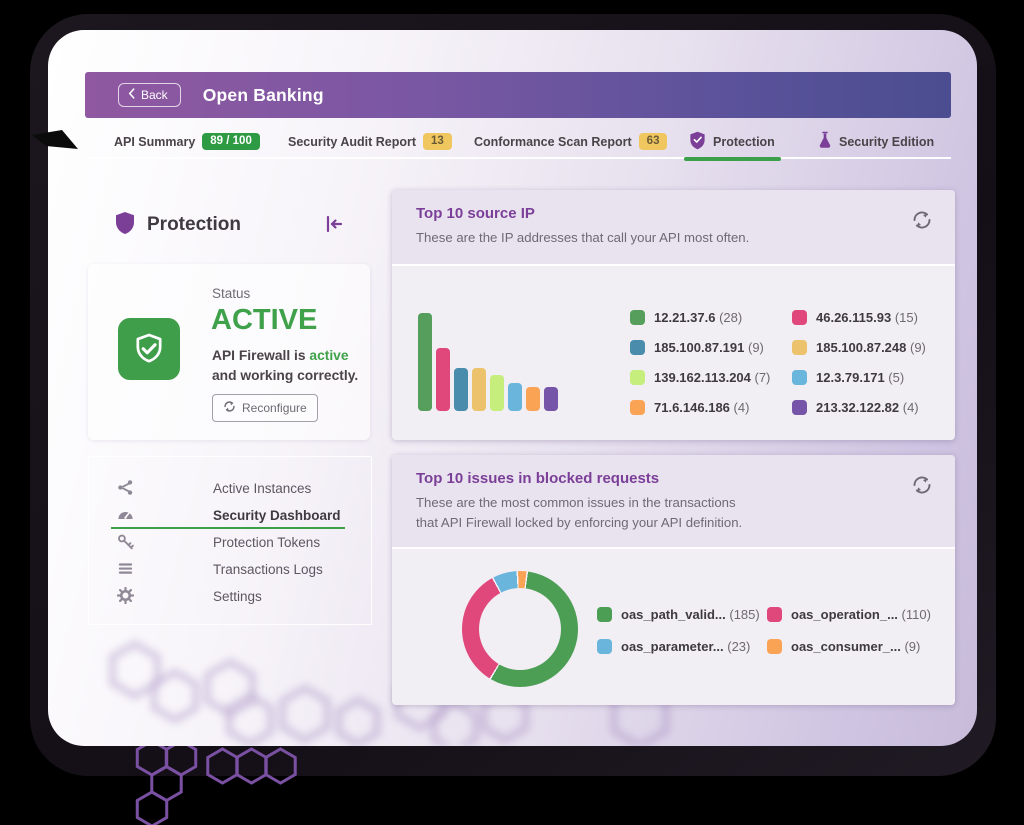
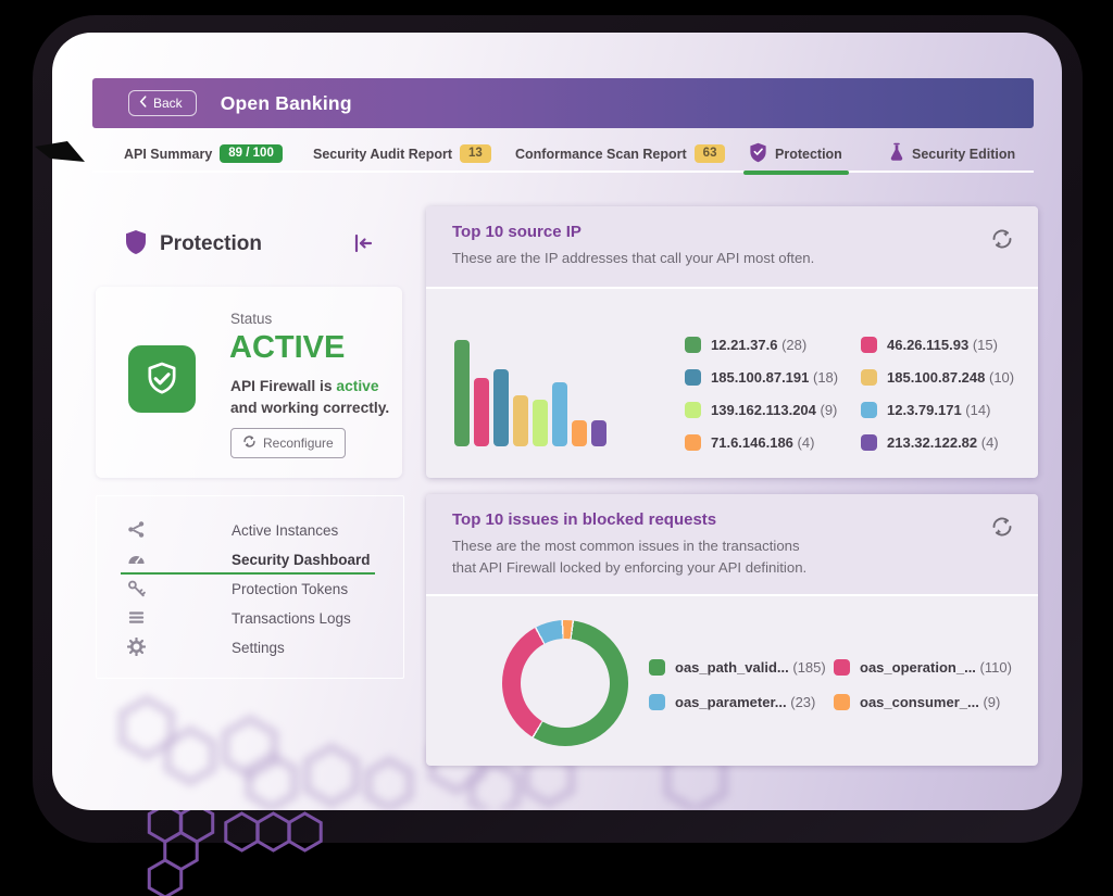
Top 10 source IP/185.100.87.191: 9 -> 18
Top 10 source IP/185.100.87.248: 9 -> 10
Top 10 source IP/139.162.113.204: 7 -> 9
Top 10 source IP/12.3.79.171: 5 -> 14
